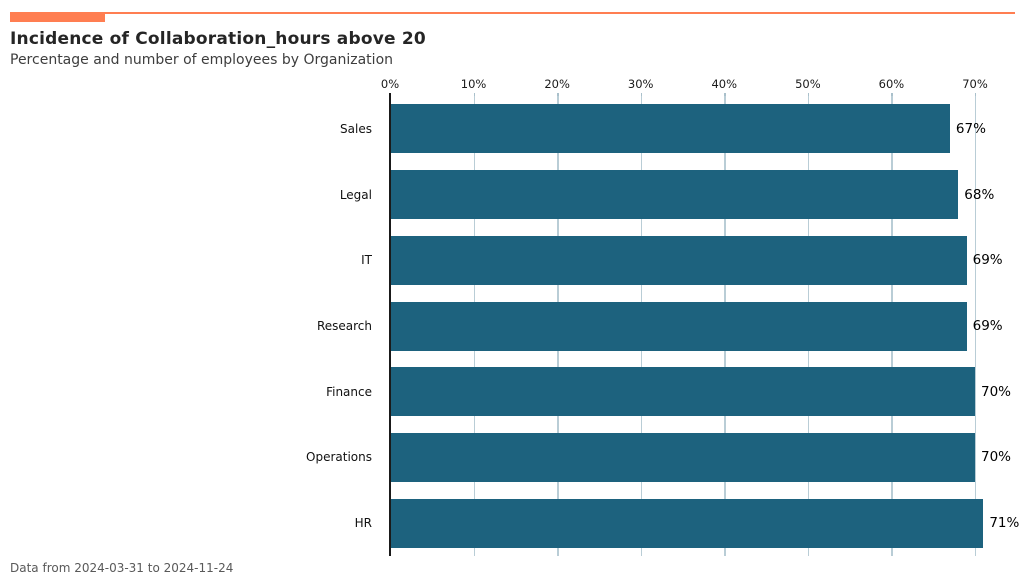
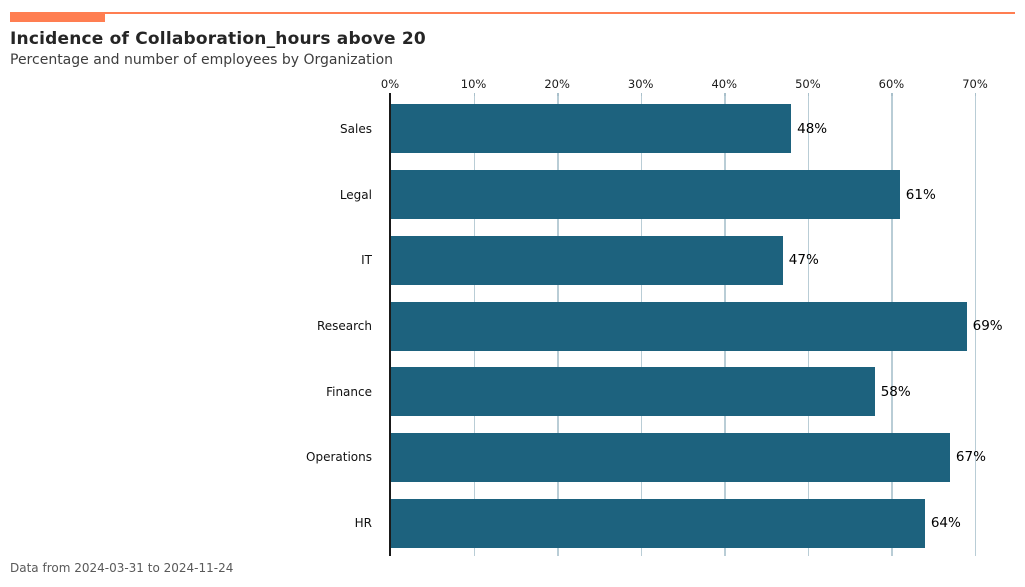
Sales: 67% -> 48%
Legal: 68% -> 61%
IT: 69% -> 47%
Finance: 70% -> 58%
Operations: 70% -> 67%
HR: 71% -> 64%
